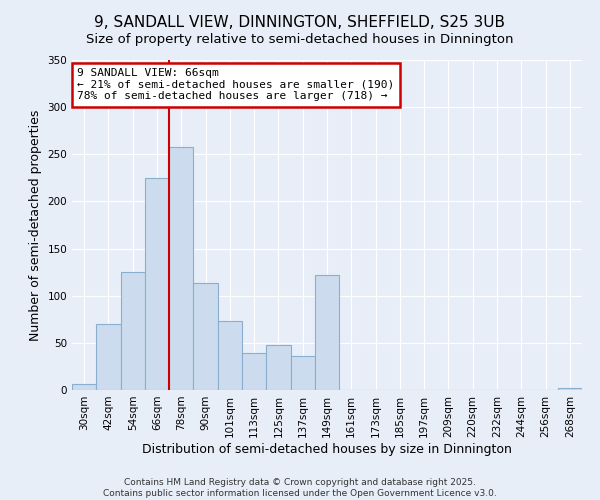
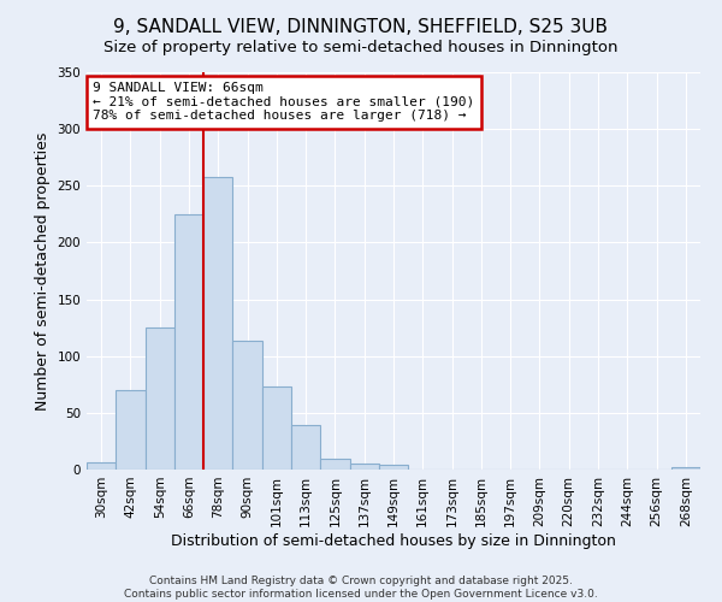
125sqm: 48 -> 10
137sqm: 36 -> 5
149sqm: 122 -> 4
